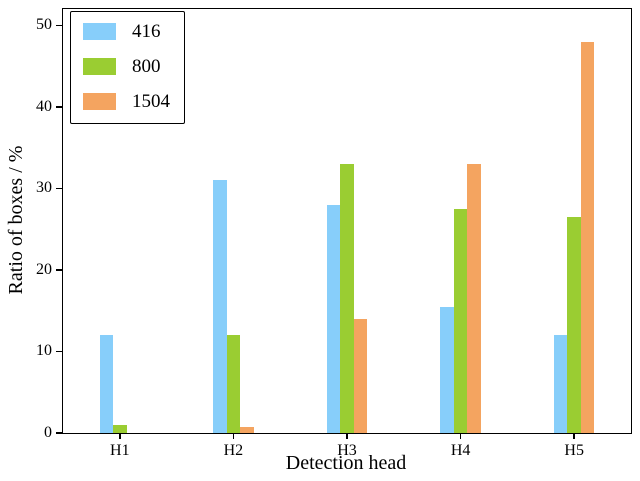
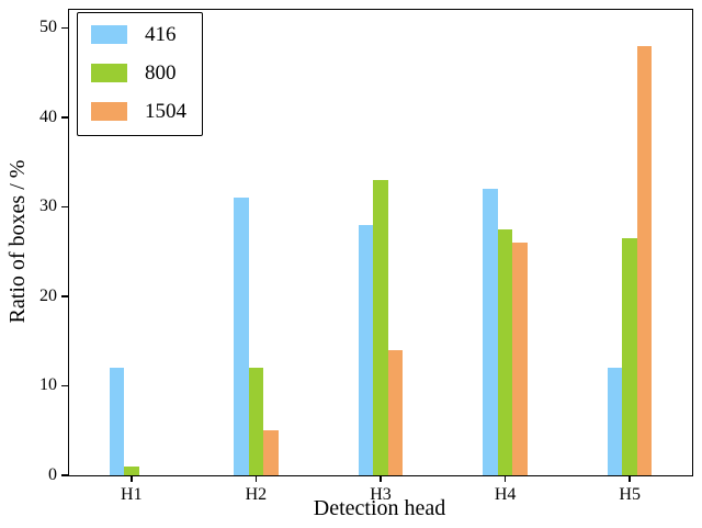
1504/H2: 1 -> 5
416/H4: 16 -> 32
1504/H4: 33 -> 26
